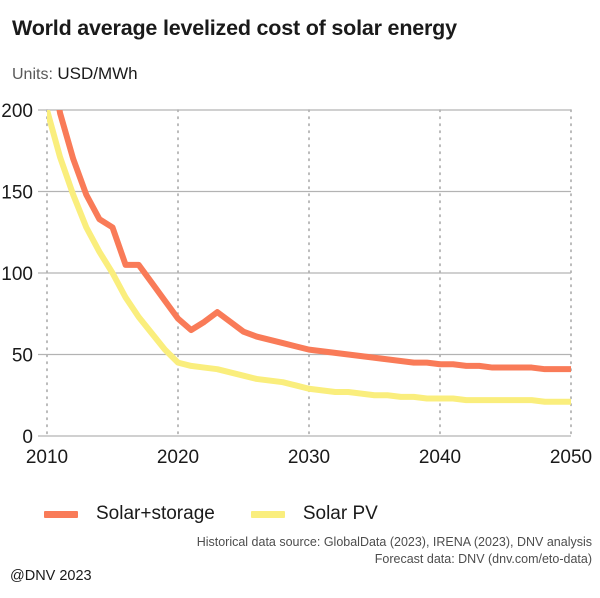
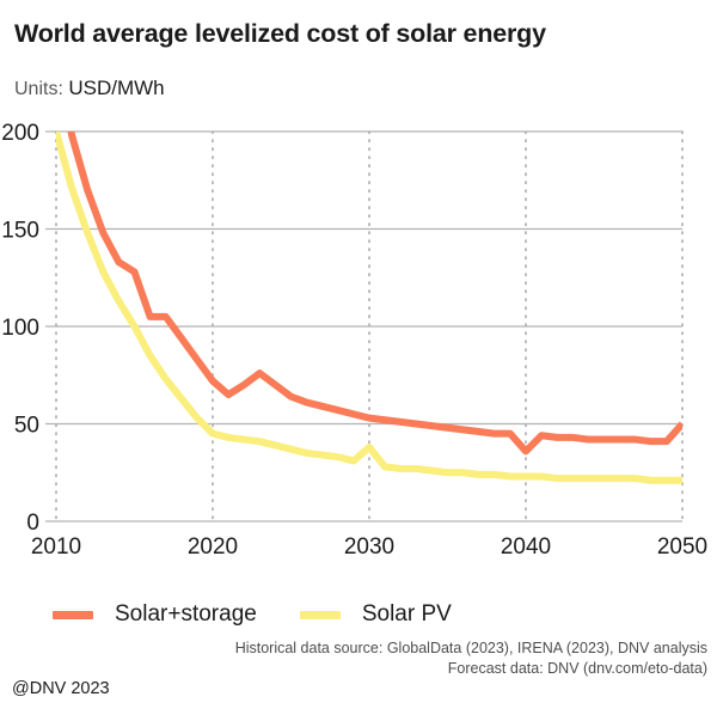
Solar PV/2030: 29 -> 38
Solar+storage/2040: 44 -> 36
Solar+storage/2050: 41 -> 50
